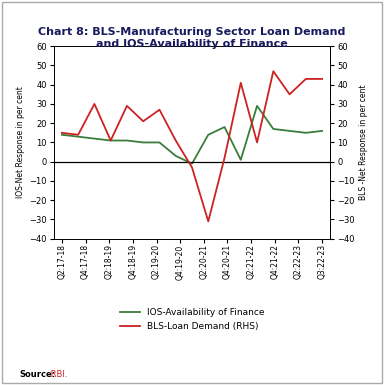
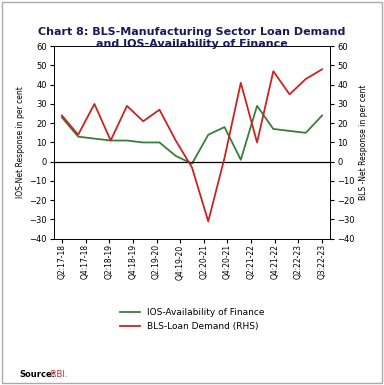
IOS-Availability of Finance/Q2:17-18: 14 -> 23
BLS-Loan Demand (RHS)/Q2:17-18: 15 -> 24
IOS-Availability of Finance/Q3:22-23: 16 -> 24
BLS-Loan Demand (RHS)/Q3:22-23: 43 -> 48
